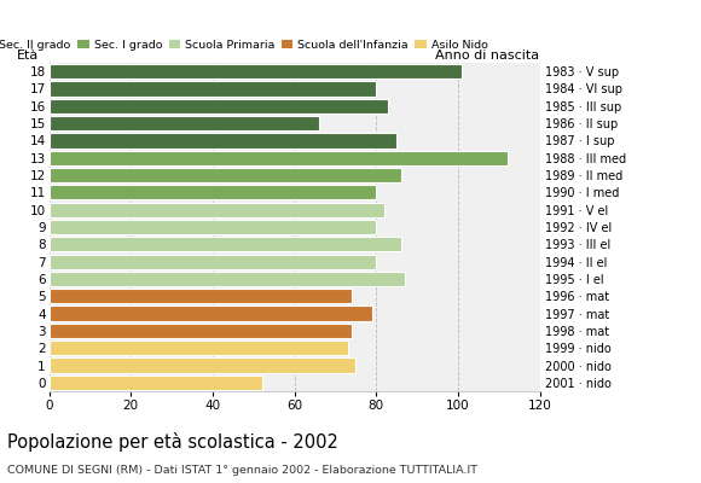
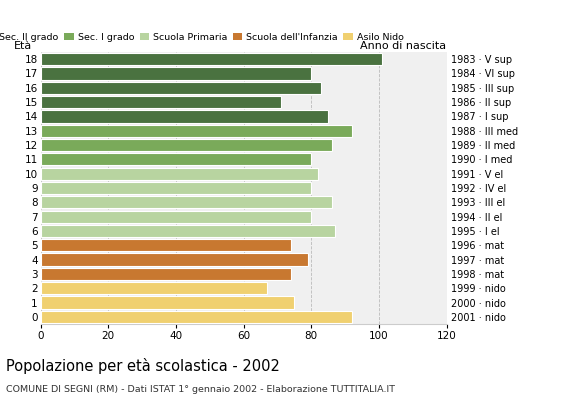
15: 66 -> 71
13: 112 -> 92
2: 73 -> 67
0: 52 -> 92
